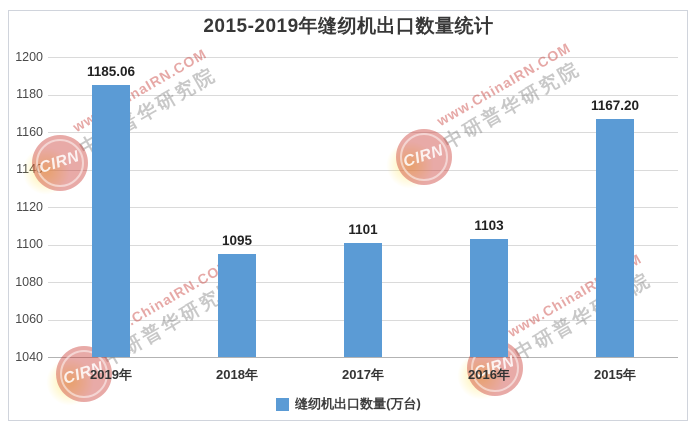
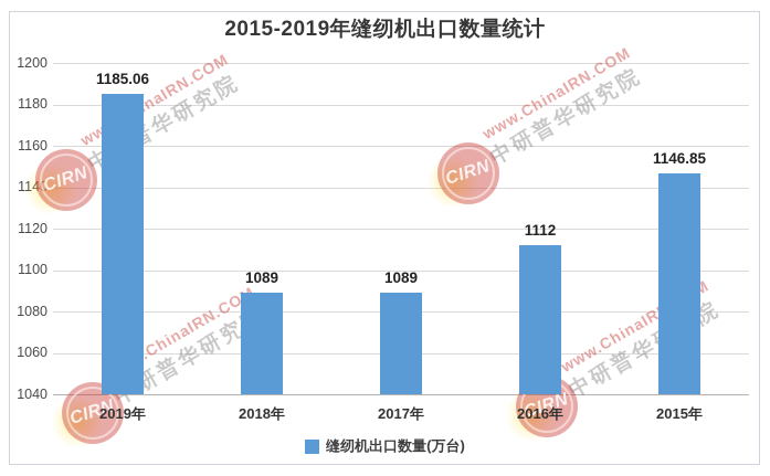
2018年: 1095 -> 1089
2017年: 1101 -> 1089
2016年: 1103 -> 1112
2015年: 1167.20 -> 1146.85
